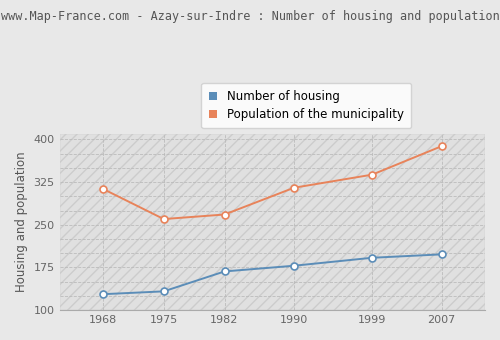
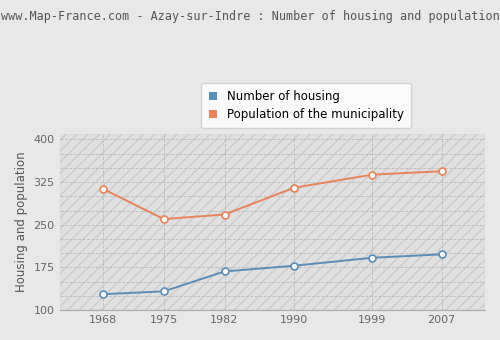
Population of the municipality/2007: 388 -> 344
